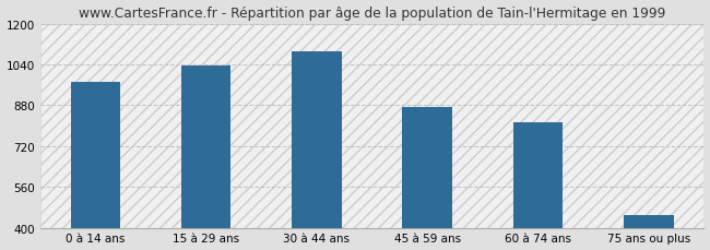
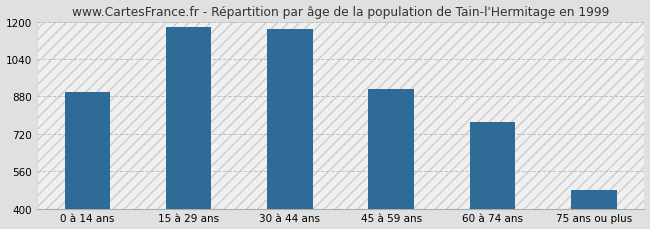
0 à 14 ans: 970 -> 900
15 à 29 ans: 1035 -> 1178
30 à 44 ans: 1090 -> 1168
45 à 59 ans: 875 -> 910
60 à 74 ans: 815 -> 770
75 ans ou plus: 450 -> 480
